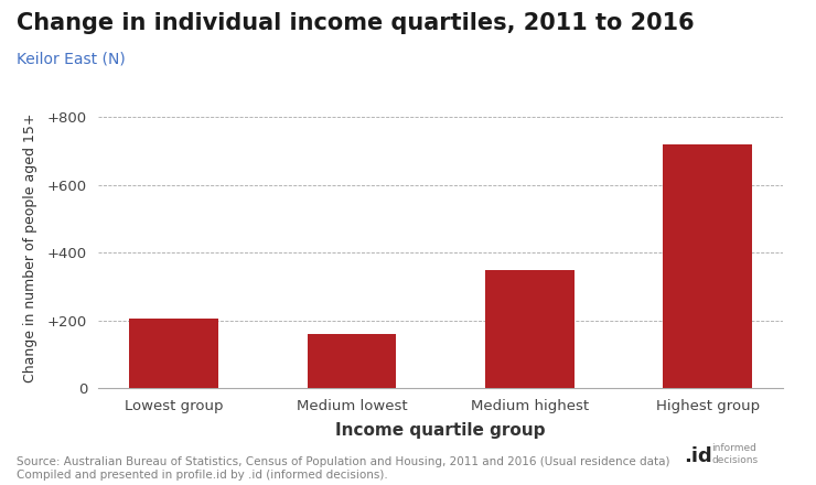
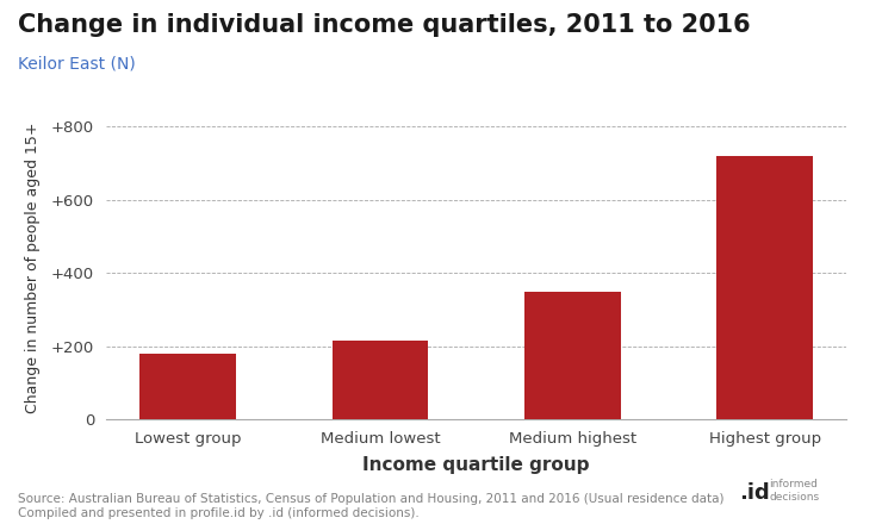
Lowest group: 205 -> 178
Medium lowest: 160 -> 215
